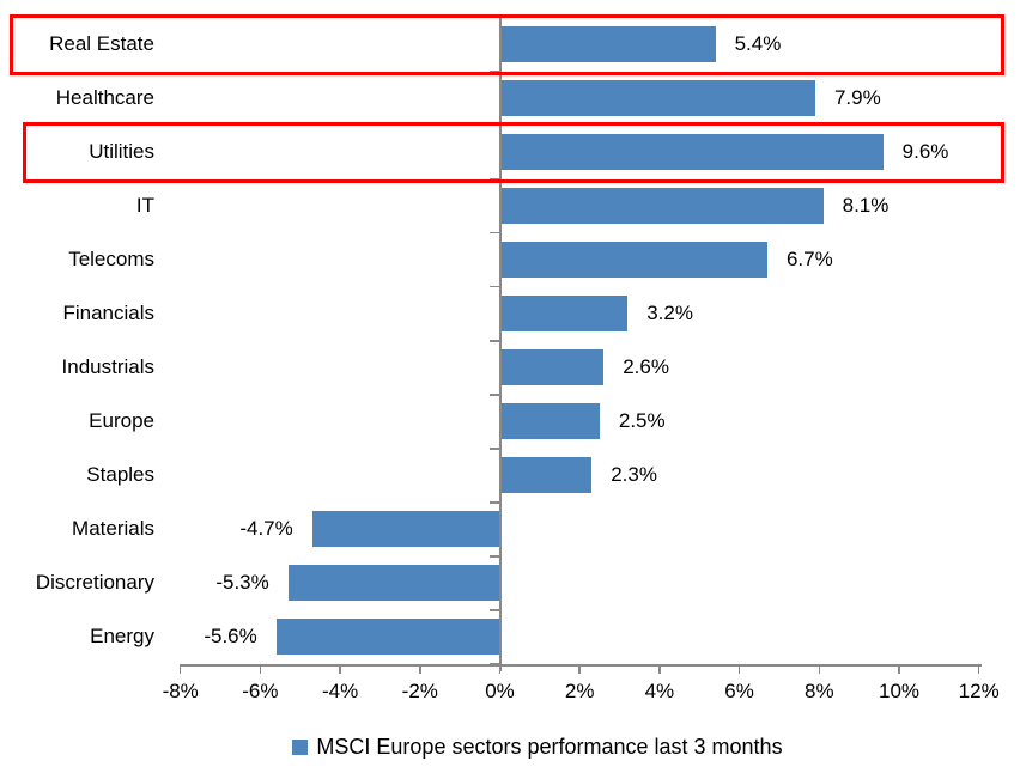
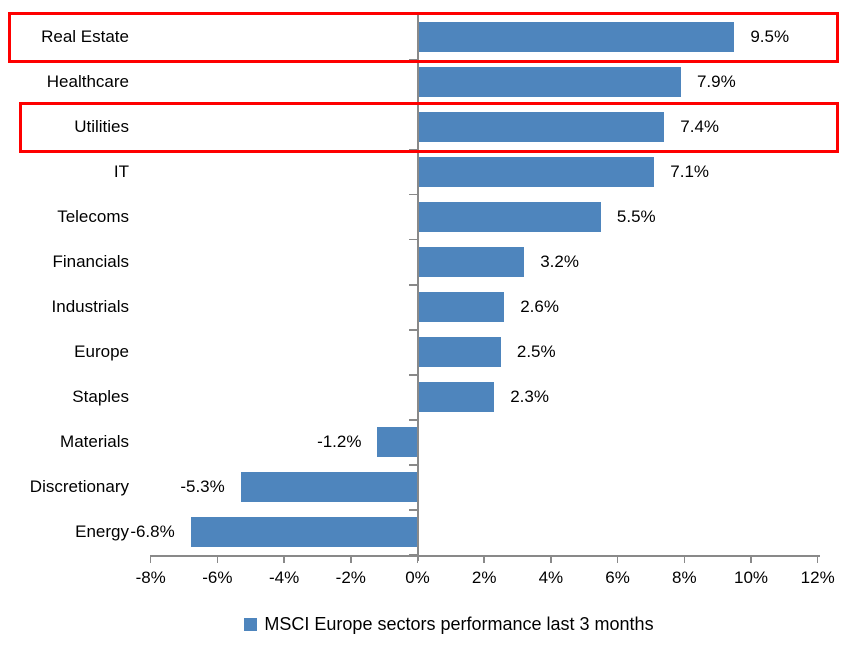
Real Estate: 5.4% -> 9.5%
Utilities: 9.6% -> 7.4%
IT: 8.1% -> 7.1%
Telecoms: 6.7% -> 5.5%
Materials: -4.7% -> -1.2%
Energy: -5.6% -> -6.8%
